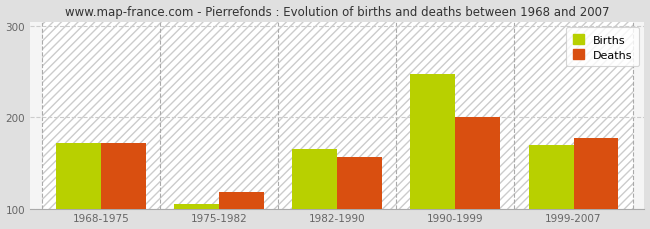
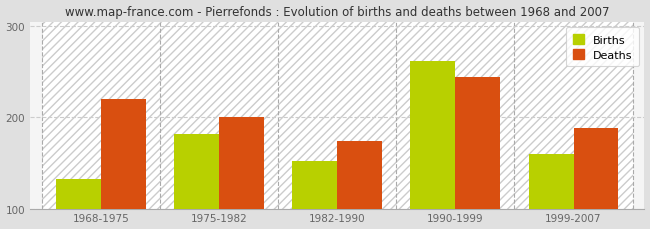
Births/1968-1975: 172 -> 132
Deaths/1968-1975: 172 -> 220
Births/1975-1982: 105 -> 182
Deaths/1975-1982: 118 -> 200
Births/1982-1990: 165 -> 152
Deaths/1982-1990: 157 -> 174
Births/1990-1999: 248 -> 262
Deaths/1990-1999: 200 -> 244
Births/1999-2007: 170 -> 160
Deaths/1999-2007: 177 -> 188
